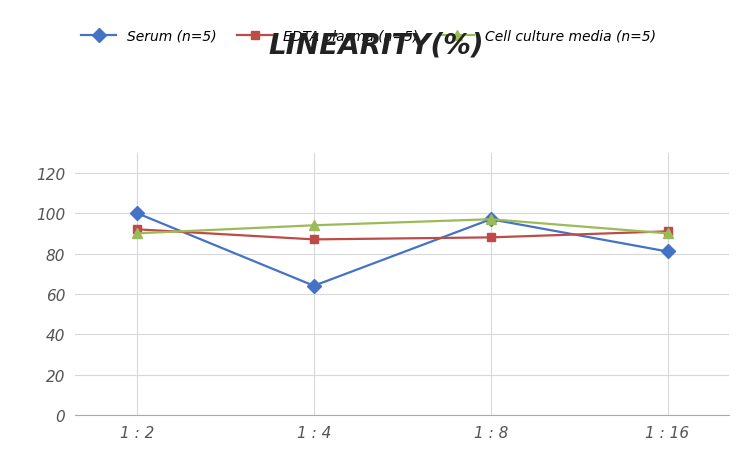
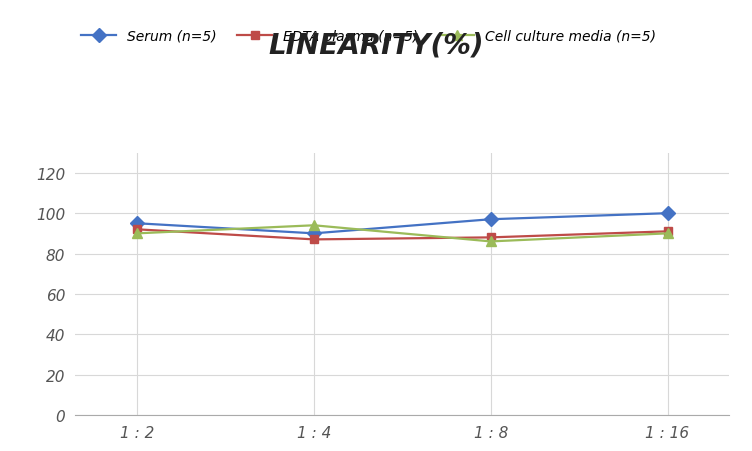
Serum (n=5)/1 : 2: 100 -> 95
Serum (n=5)/1 : 4: 64 -> 90
Cell culture media (n=5)/1 : 8: 97 -> 86
Serum (n=5)/1 : 16: 81 -> 100
